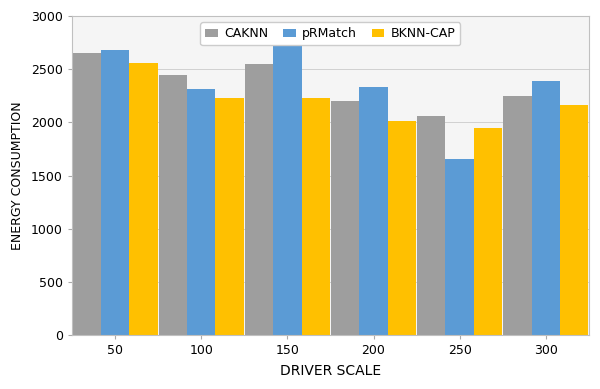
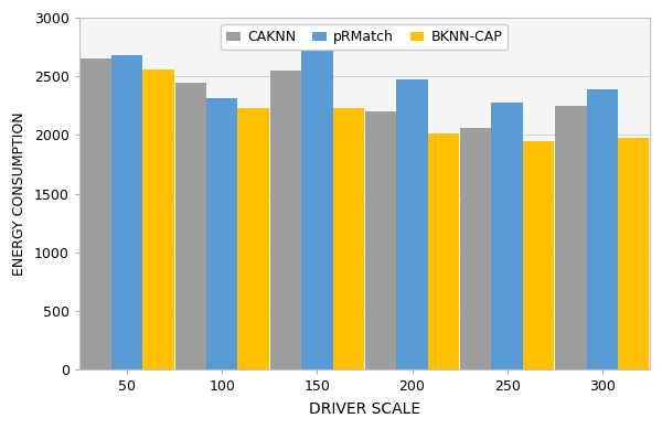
pRMatch/200: 2330 -> 2470
pRMatch/250: 1660 -> 2280
BKNN-CAP/300: 2160 -> 1980
